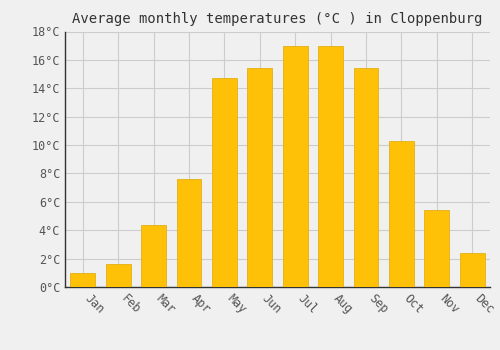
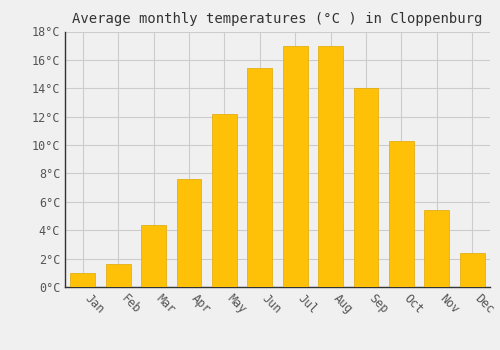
May: 14.7°C -> 12.2°C
Sep: 15.4°C -> 14.0°C
